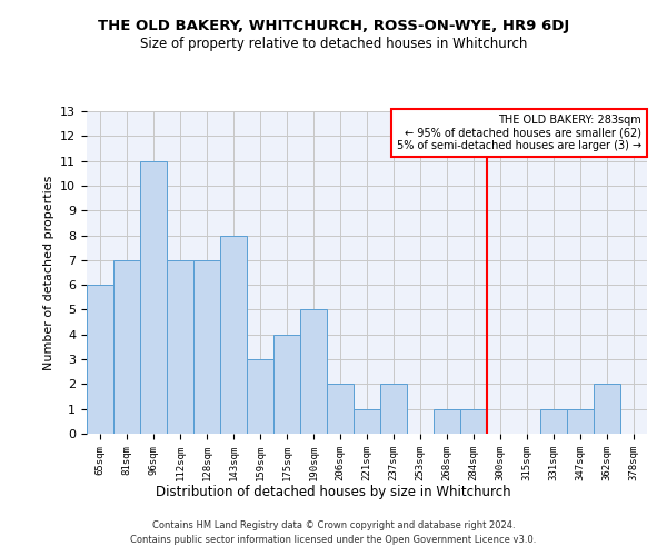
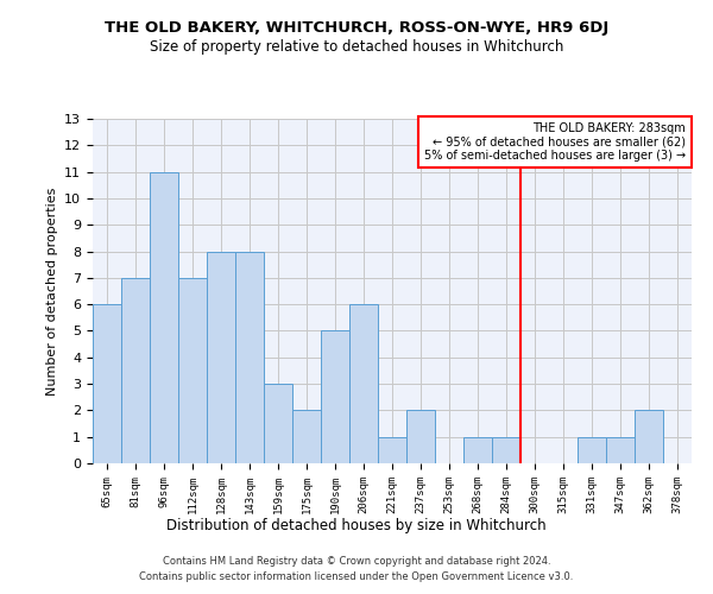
128sqm: 7 -> 8
175sqm: 4 -> 2
206sqm: 2 -> 6
